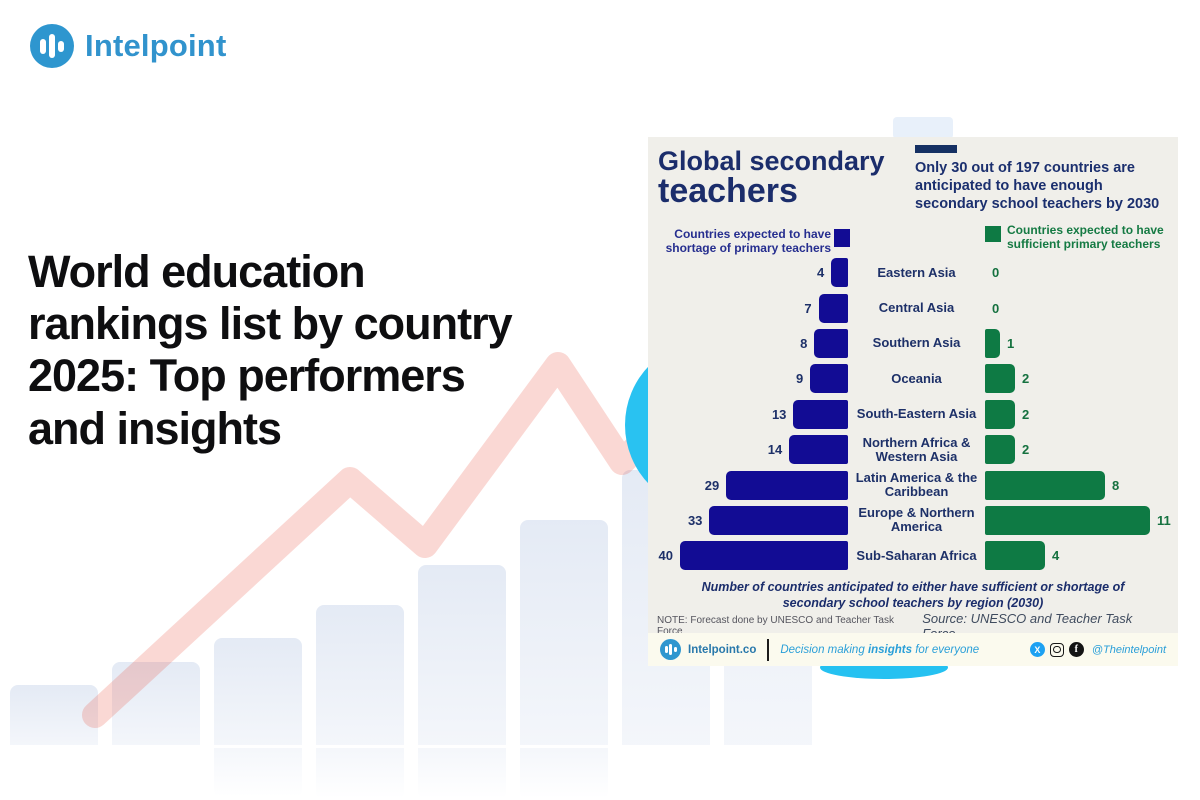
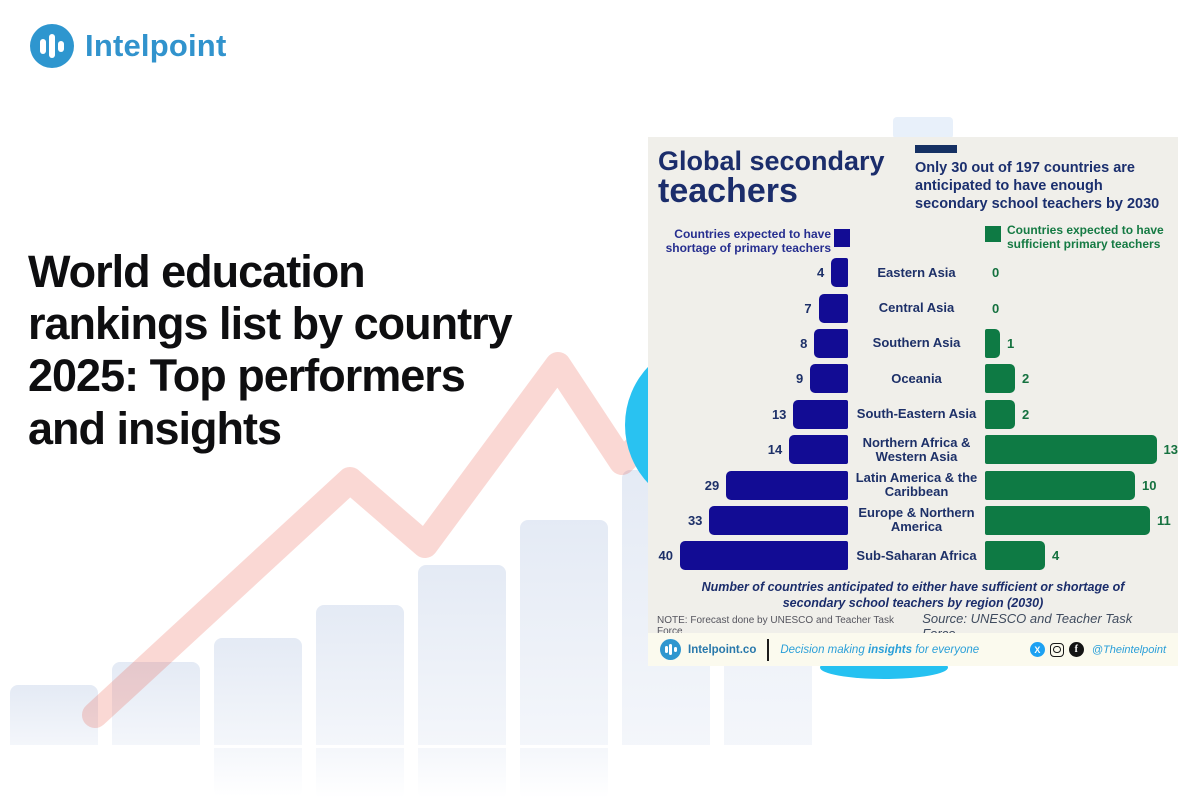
Countries expected to have sufficient primary teachers/Northern Africa & Western Asia: 2 -> 13
Countries expected to have sufficient primary teachers/Latin America & the Caribbean: 8 -> 10
